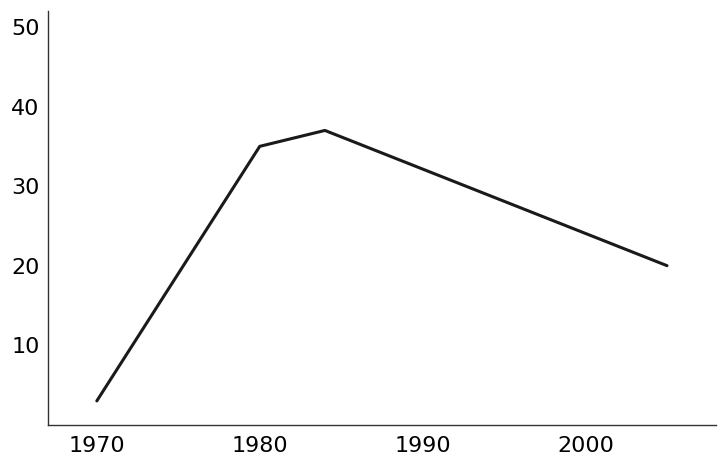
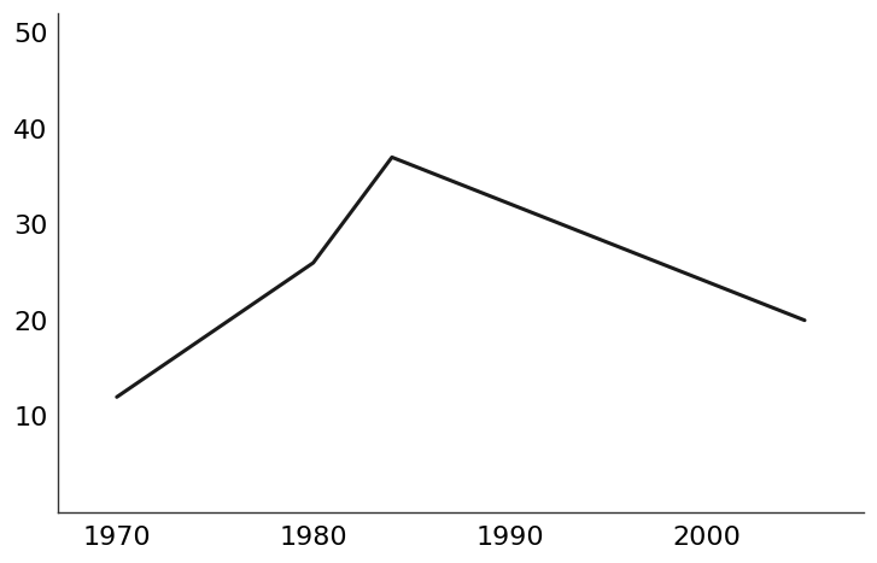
1970: 3 -> 12
1980: 35 -> 26
